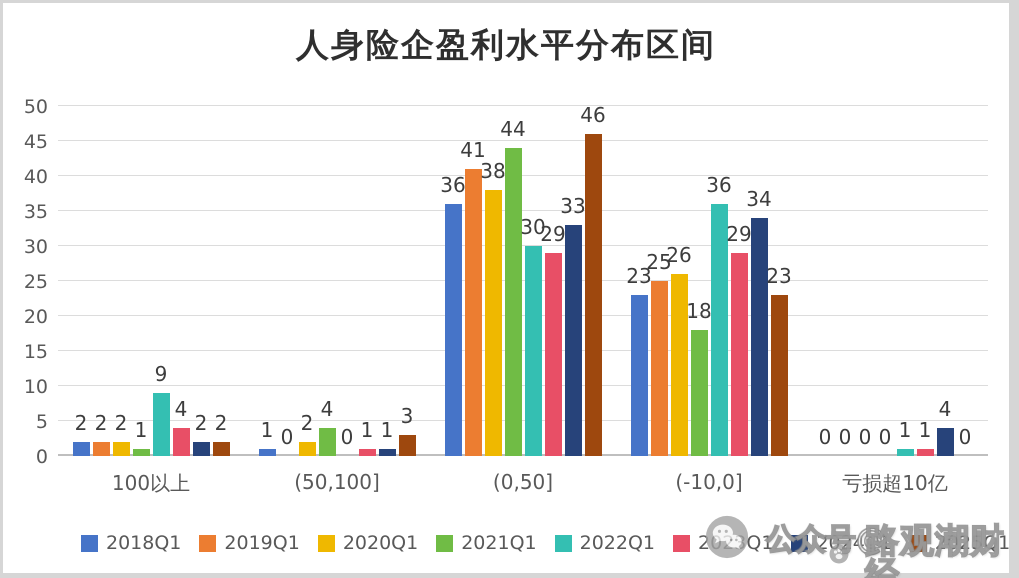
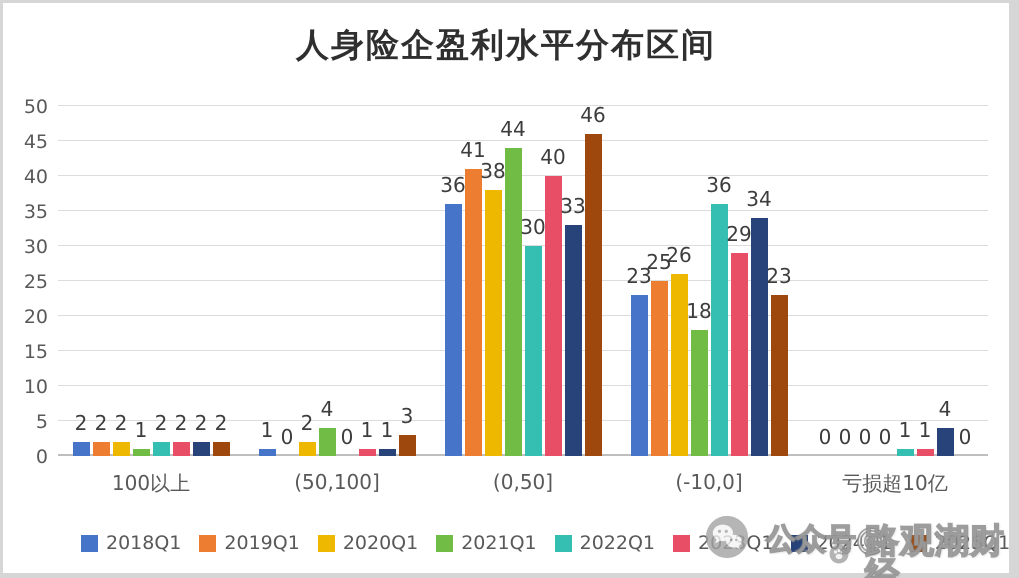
2022Q1/100以上: 9 -> 2
2023Q1/100以上: 4 -> 2
2023Q1/(0,50]: 29 -> 40
